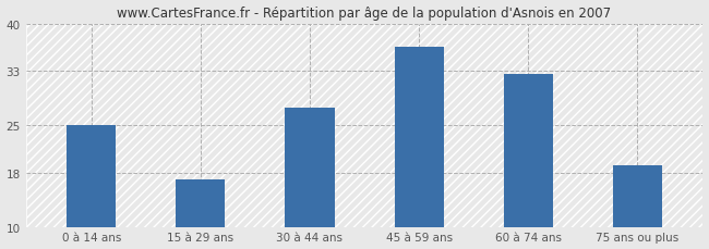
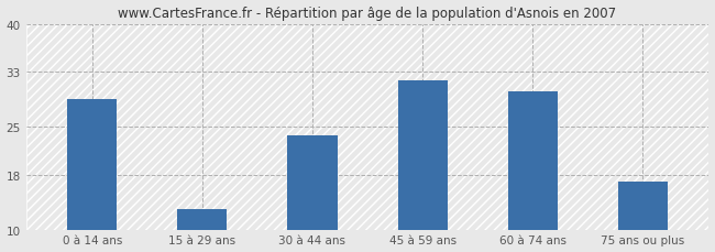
0 à 14 ans: 25.0 -> 29.0
15 à 29 ans: 17.0 -> 13.0
30 à 44 ans: 27.5 -> 23.8
45 à 59 ans: 36.5 -> 31.8
60 à 74 ans: 32.5 -> 30.2
75 ans ou plus: 19.0 -> 17.0
